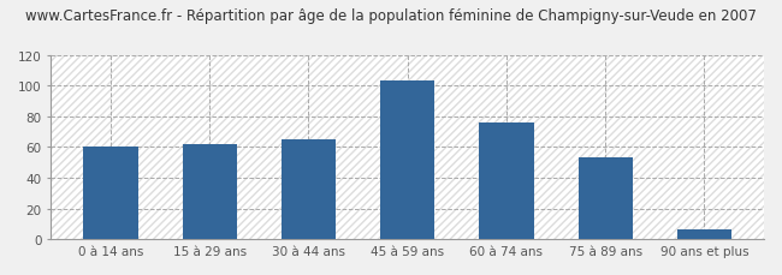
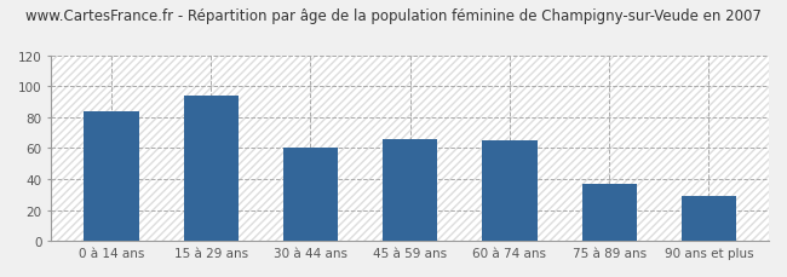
0 à 14 ans: 60 -> 84
15 à 29 ans: 62 -> 94
30 à 44 ans: 65 -> 60
45 à 59 ans: 103 -> 66
60 à 74 ans: 76 -> 65
75 à 89 ans: 53 -> 37
90 ans et plus: 6 -> 29
